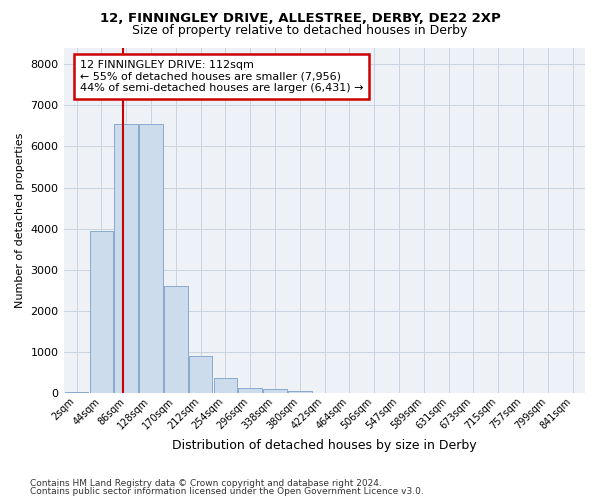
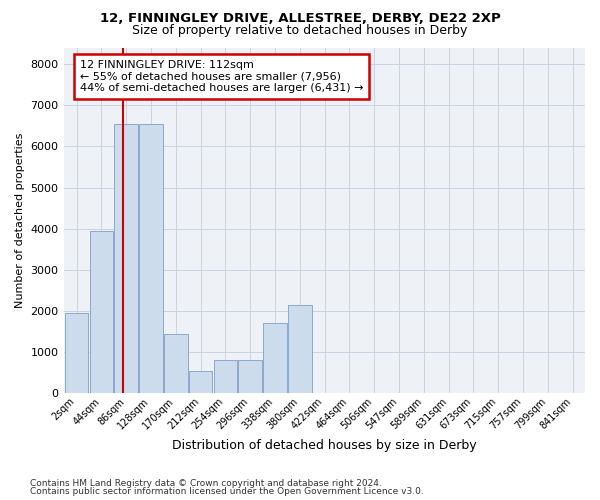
2sqm: 30 -> 1950
170sqm: 2600 -> 1450
212sqm: 900 -> 550
254sqm: 370 -> 800
296sqm: 140 -> 800
338sqm: 100 -> 1700
380sqm: 60 -> 2150
